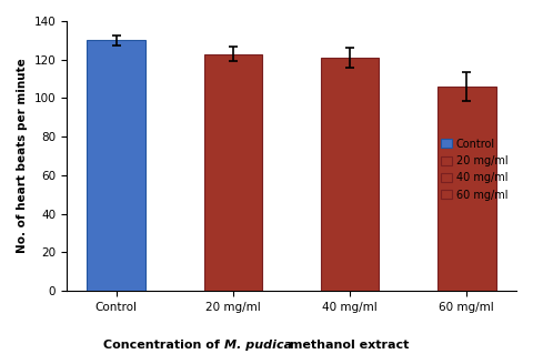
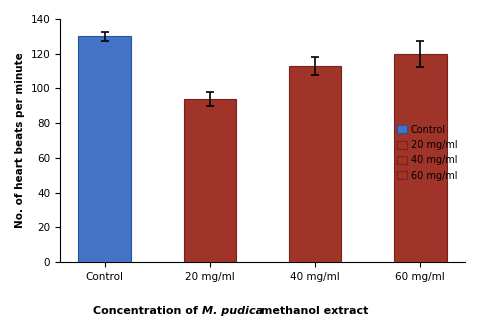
20 mg/ml: 123 -> 94
40 mg/ml: 121 -> 113
60 mg/ml: 106 -> 120
